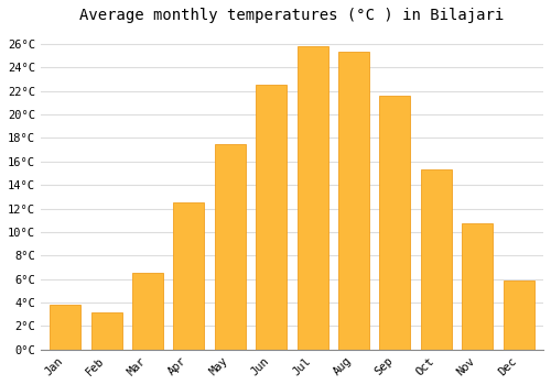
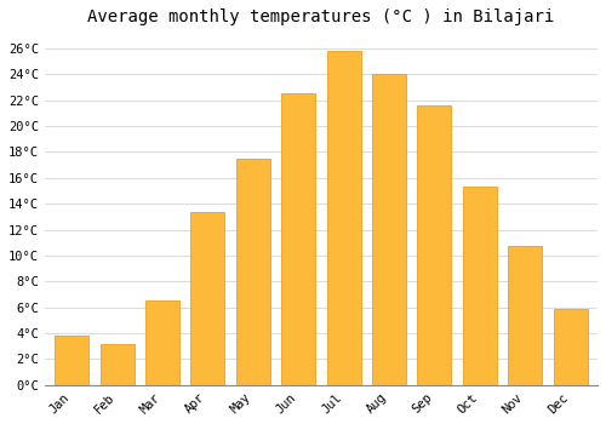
Apr: 12.5°C -> 13.4°C
Aug: 25.3°C -> 24.0°C
